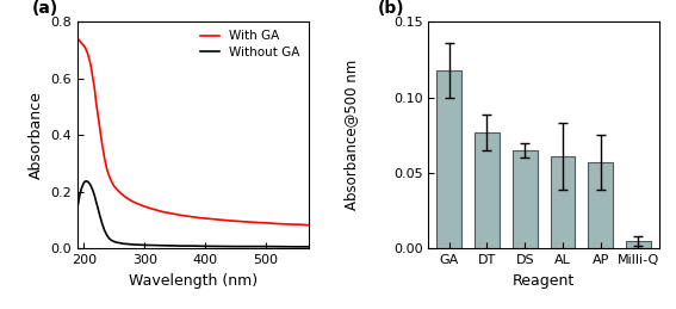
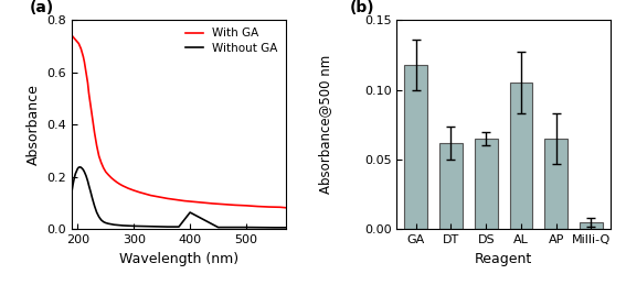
Without GA/400: 0.009 -> 0.065
DT: 0.077 -> 0.062
AL: 0.061 -> 0.105
AP: 0.057 -> 0.065
